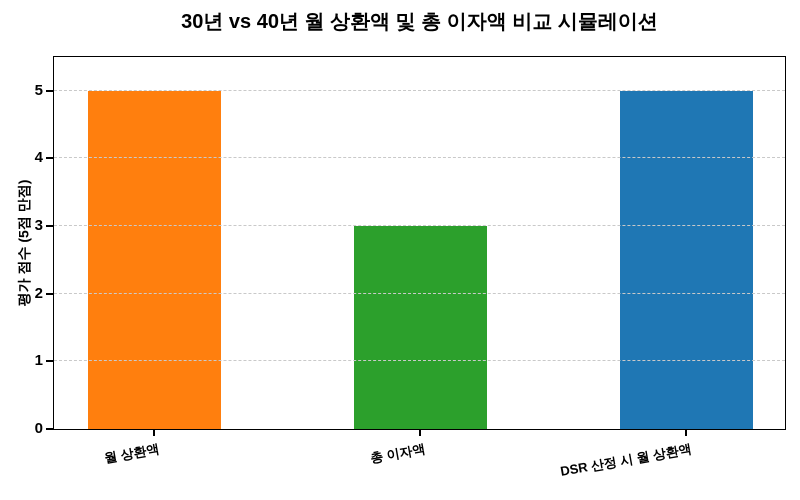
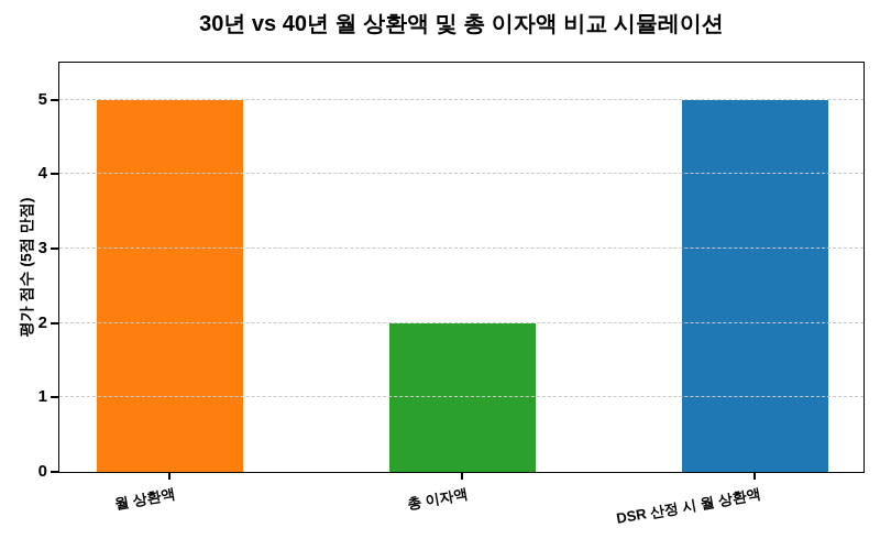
총 이자액: 3 -> 2
